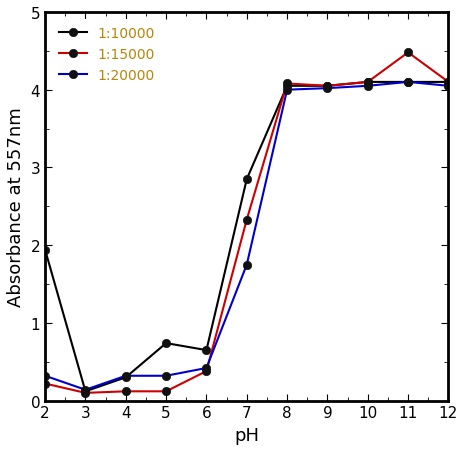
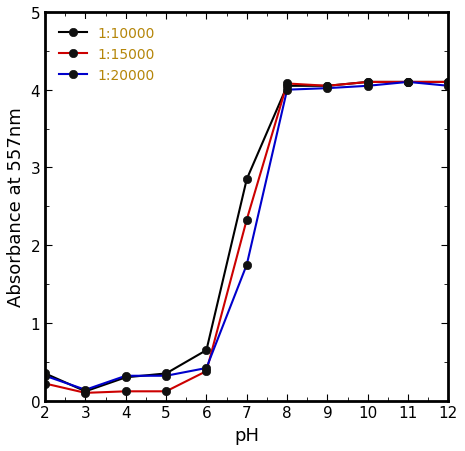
1:10000/2: 1.94 -> 0.35
1:10000/5: 0.74 -> 0.35
1:15000/11: 4.48 -> 4.10
